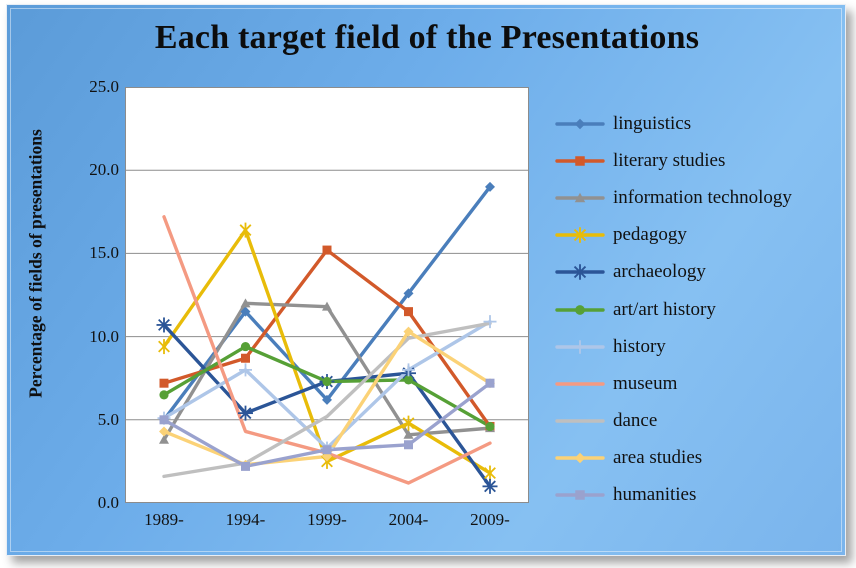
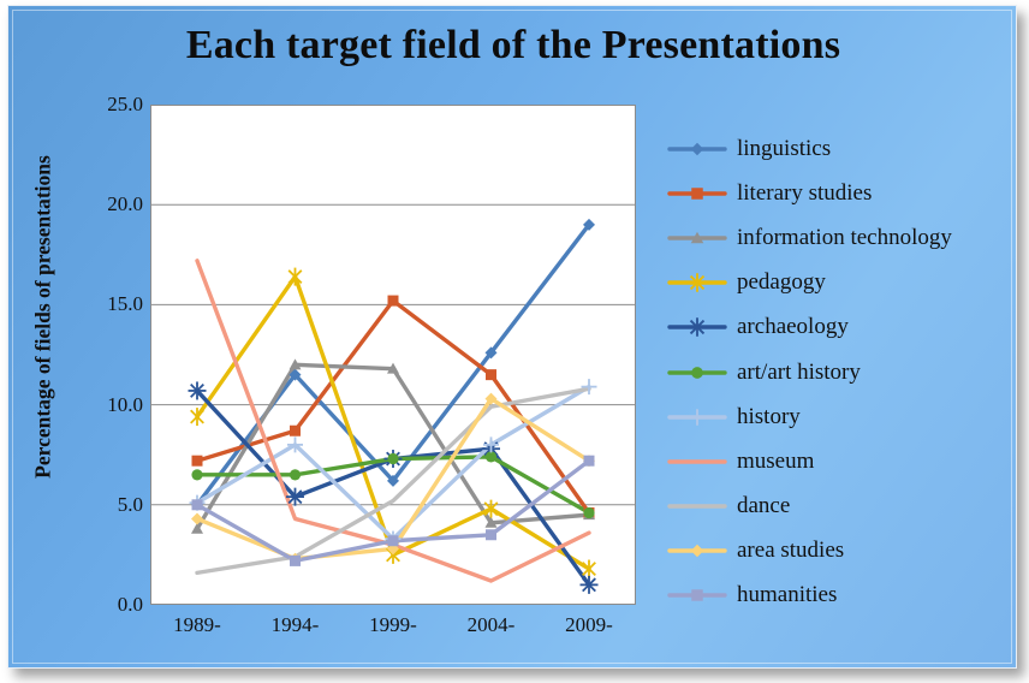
art/art history/1994-: 9.4 -> 6.5
